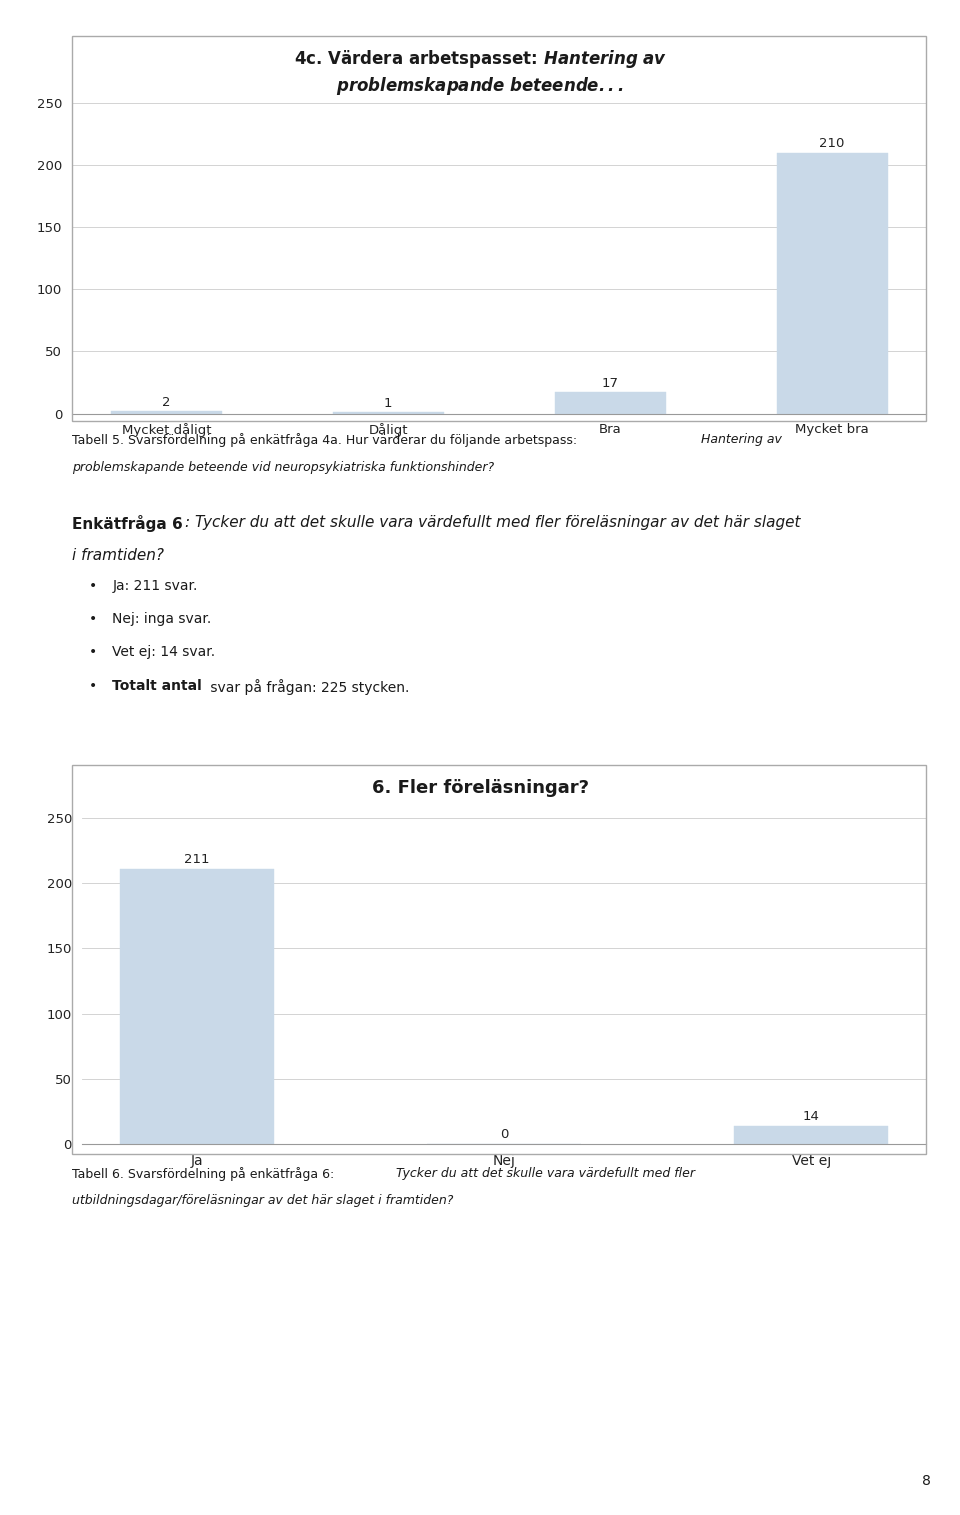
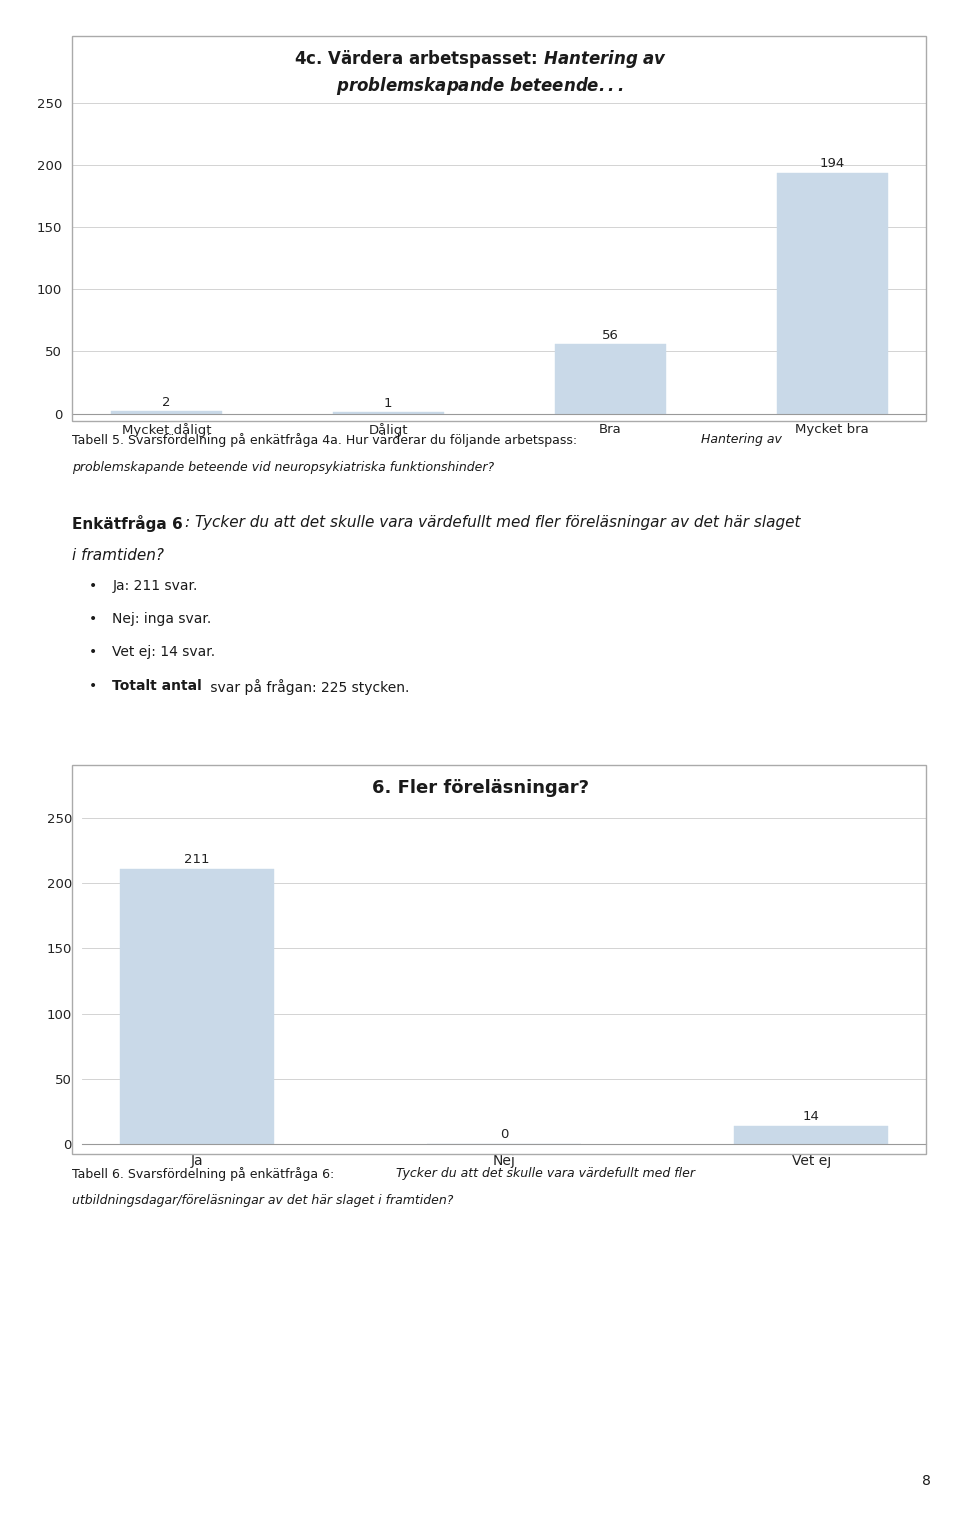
Bra: 17 -> 56
Mycket bra: 210 -> 194
